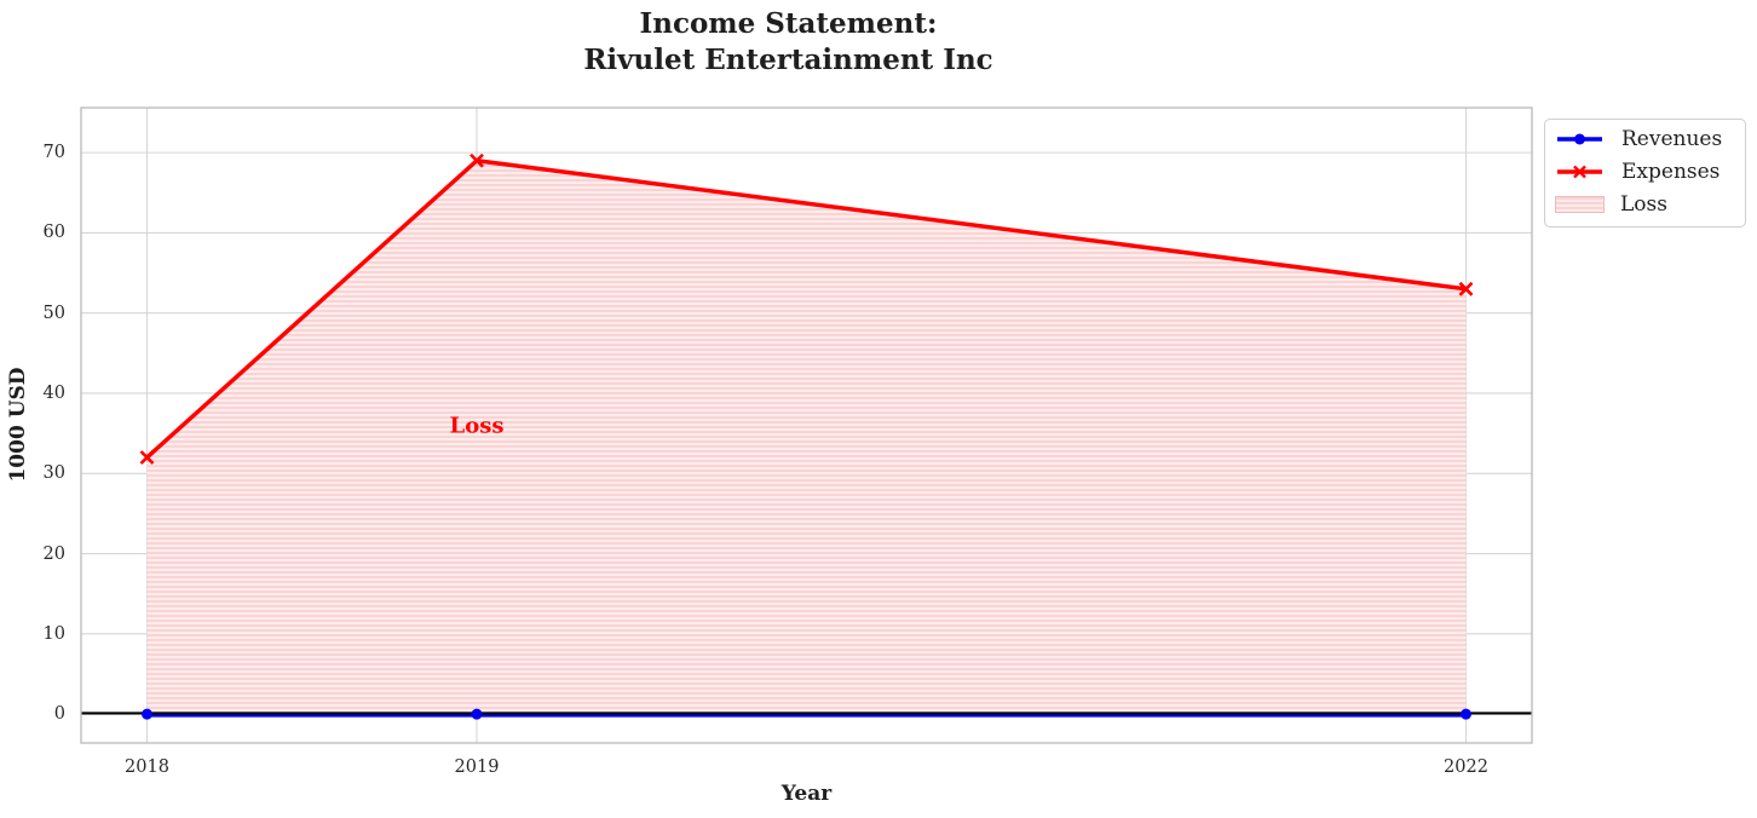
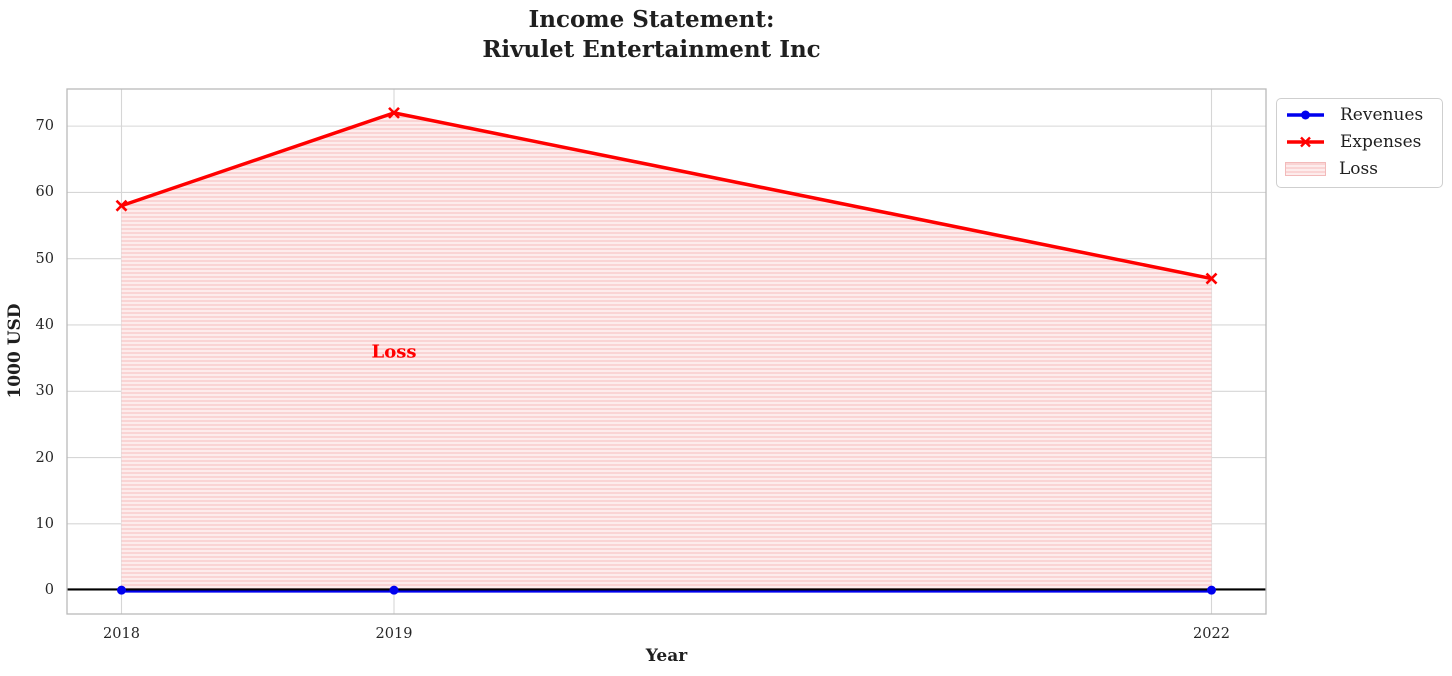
Expenses/2018: 32 -> 58
Expenses/2019: 69 -> 72
Expenses/2022: 53 -> 47
